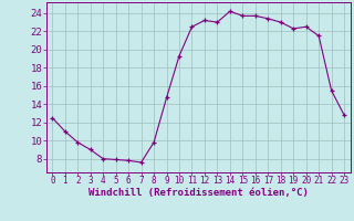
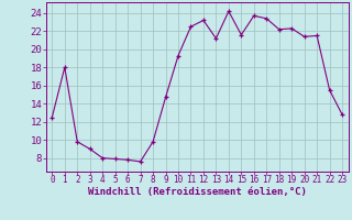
1: 11.0 -> 18.0
13: 23.0 -> 21.2
15: 23.7 -> 21.6
18: 23.0 -> 22.2
20: 22.5 -> 21.4
